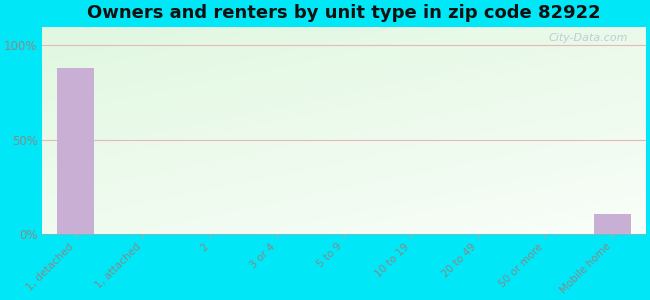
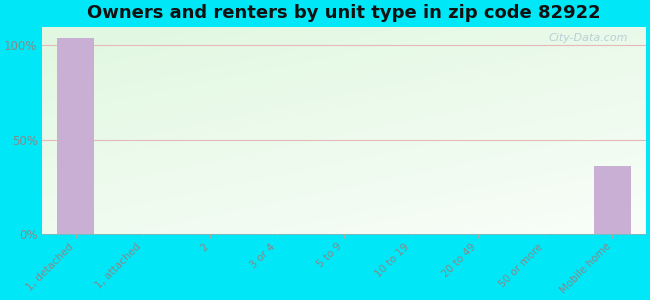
1, detached: 88% -> 104%
Mobile home: 11% -> 36%
